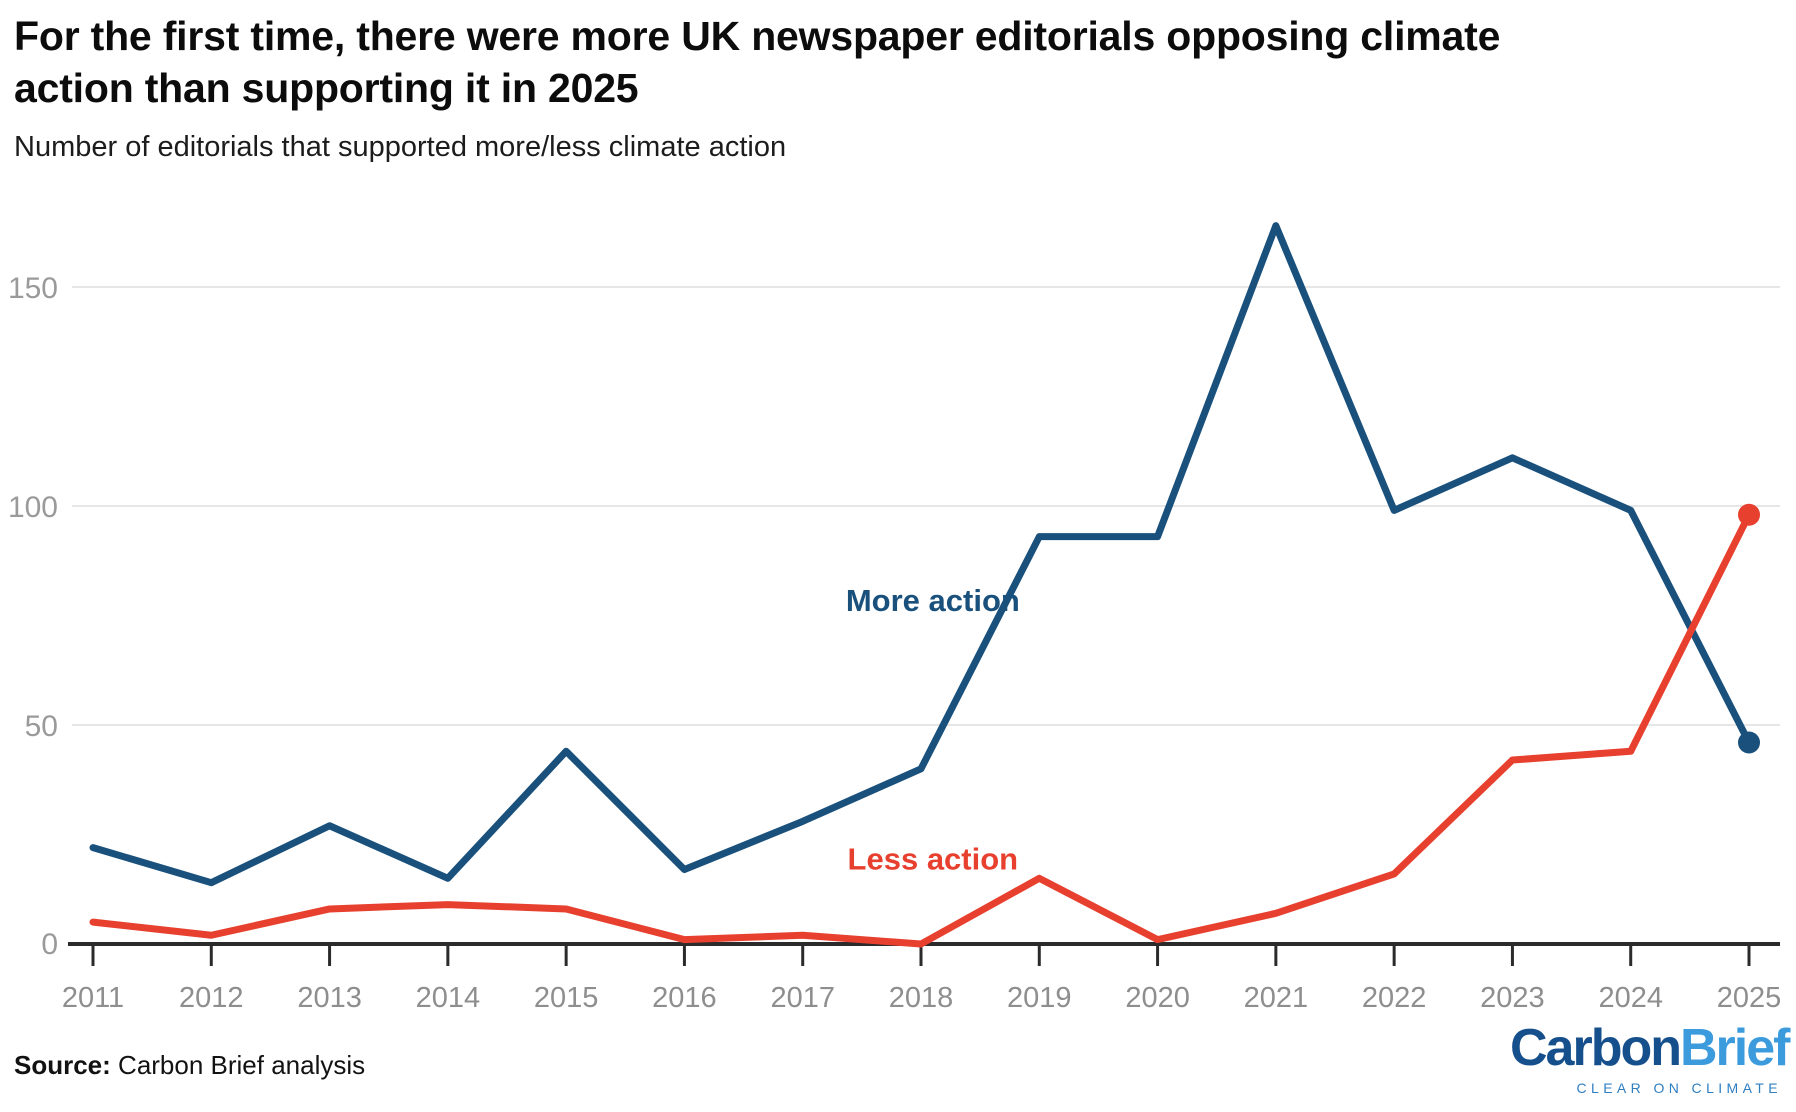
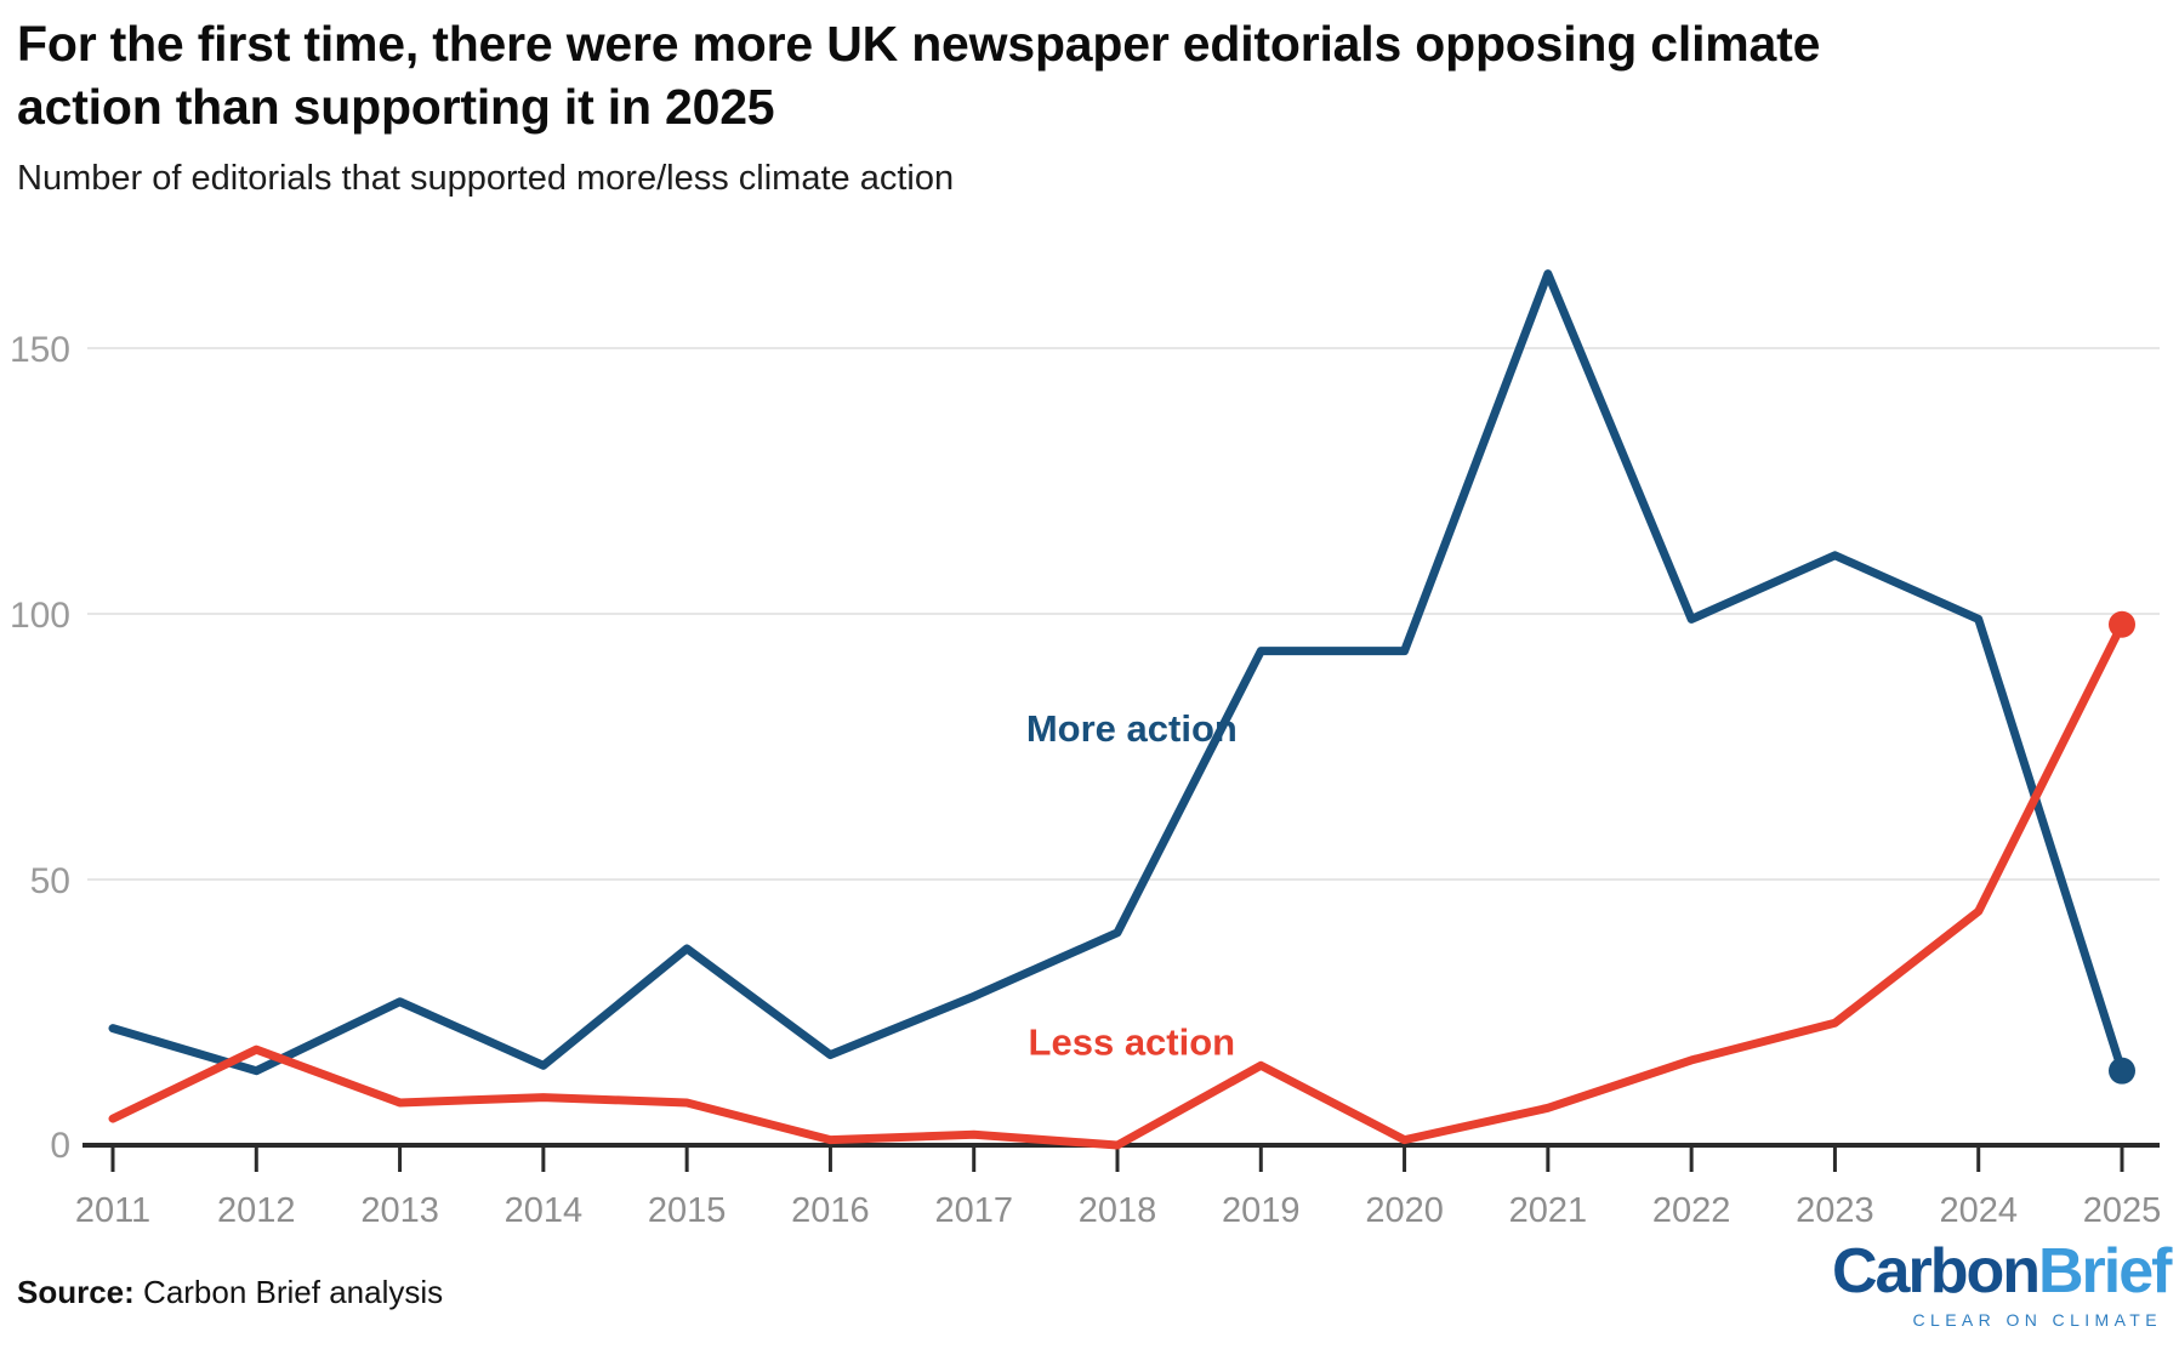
Less action/2012: 2 -> 18
More action/2015: 44 -> 37
Less action/2023: 42 -> 23
More action/2025: 46 -> 14
